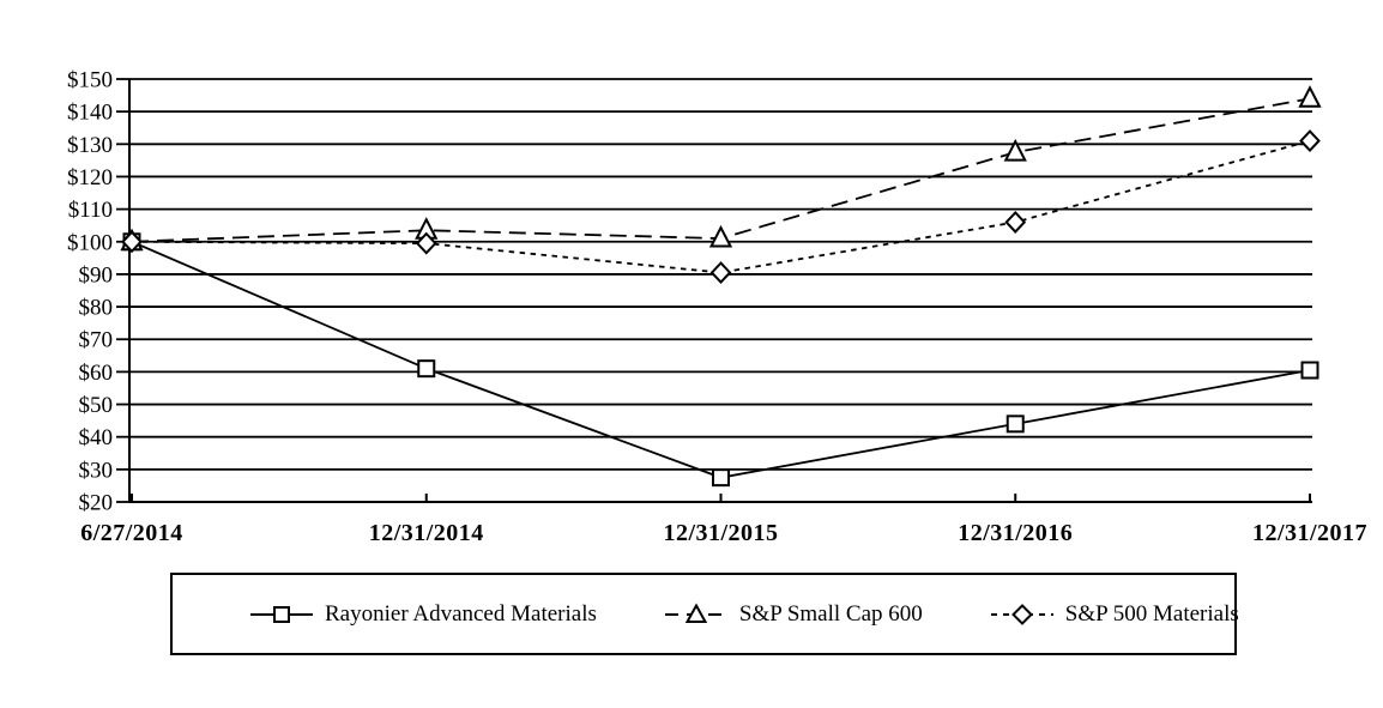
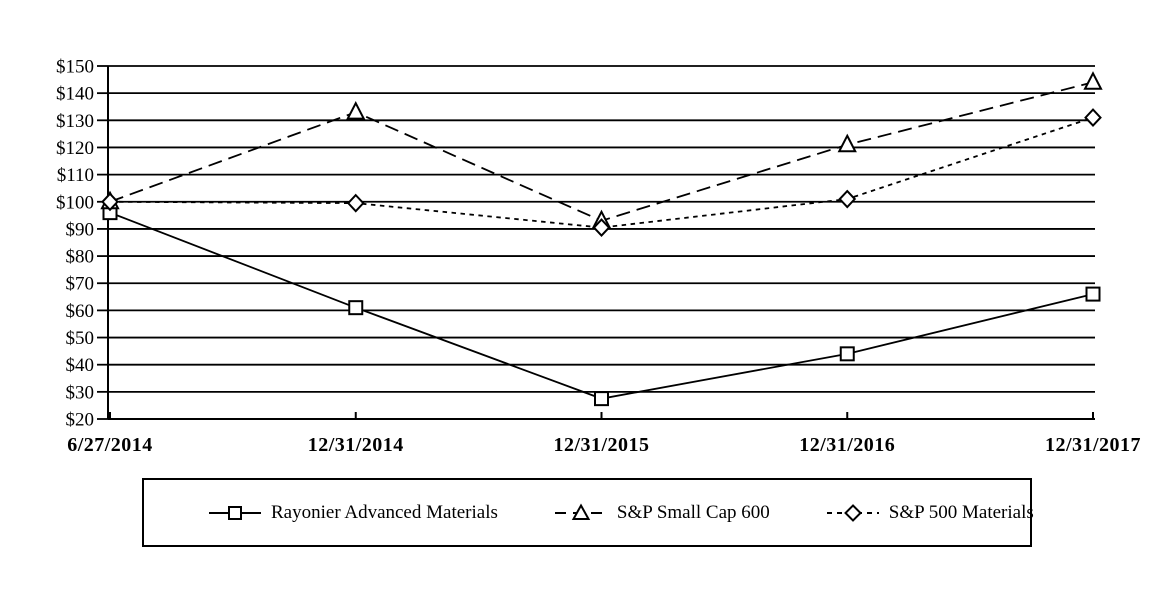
Rayonier Advanced Materials/6/27/2014: $100 -> $96
S&P Small Cap 600/12/31/2014: $104 -> $133
S&P Small Cap 600/12/31/2015: $101 -> $93
S&P Small Cap 600/12/31/2016: $128 -> $121
S&P 500 Materials/12/31/2016: $106 -> $101
Rayonier Advanced Materials/12/31/2017: $60 -> $66
